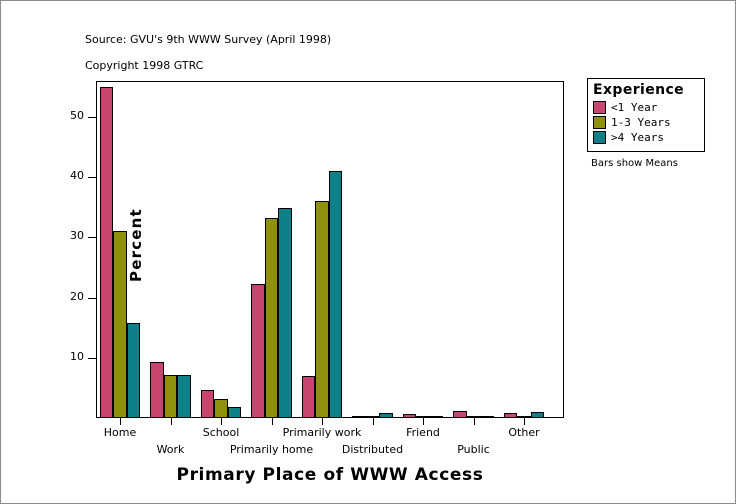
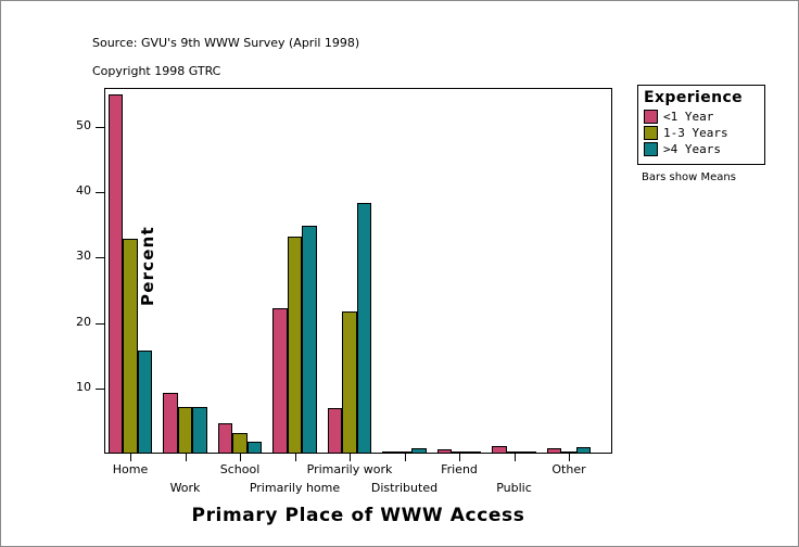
1-3 Years/Home: 31 -> 33
1-3 Years/Primarily work: 36 -> 22
>4 Years/Primarily work: 41 -> 38
